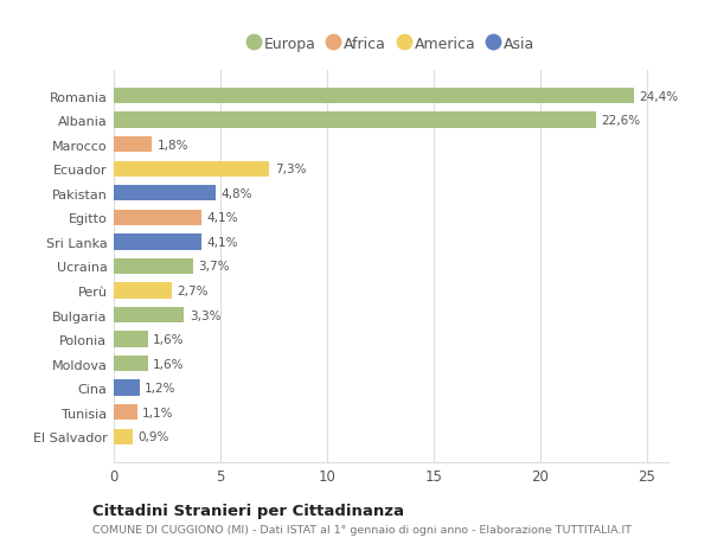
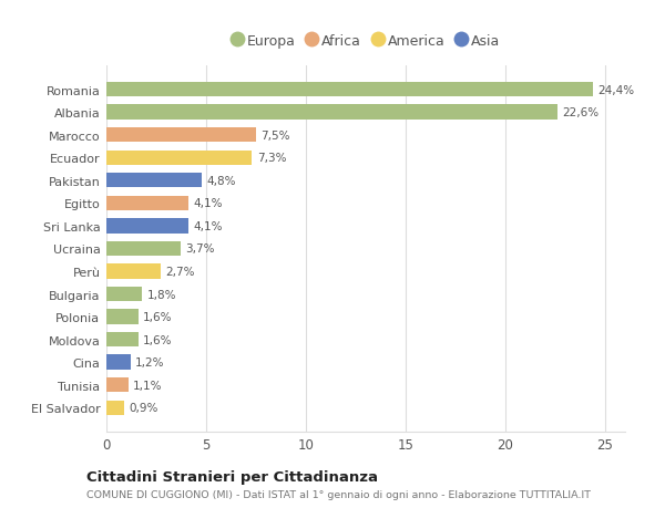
Marocco: 1,8% -> 7,5%
Bulgaria: 3,3% -> 1,8%
